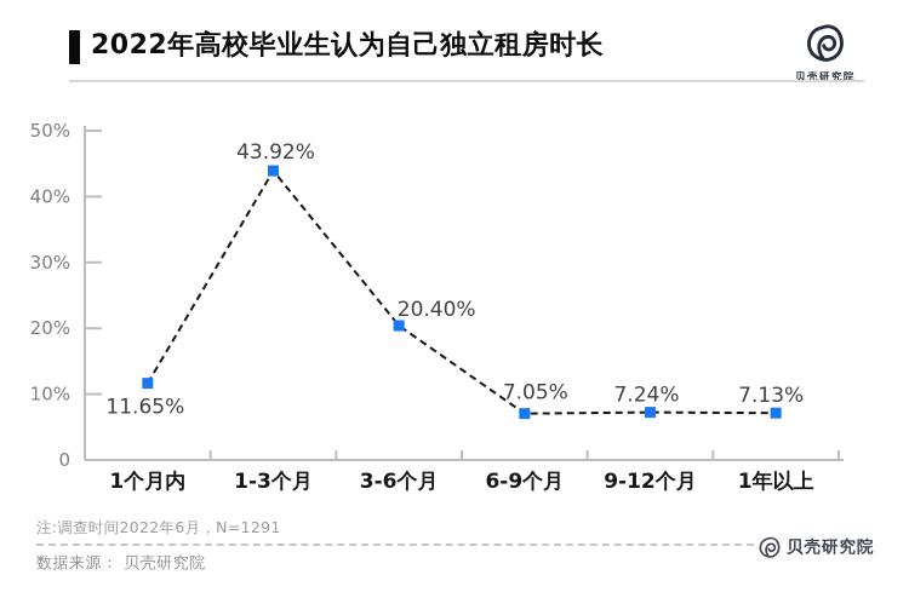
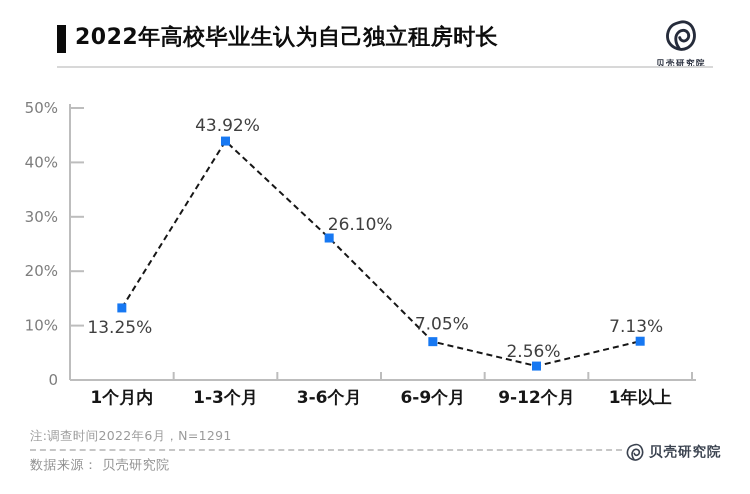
1个月内: 11.65% -> 13.25%
3-6个月: 20.40% -> 26.10%
9-12个月: 7.24% -> 2.56%
